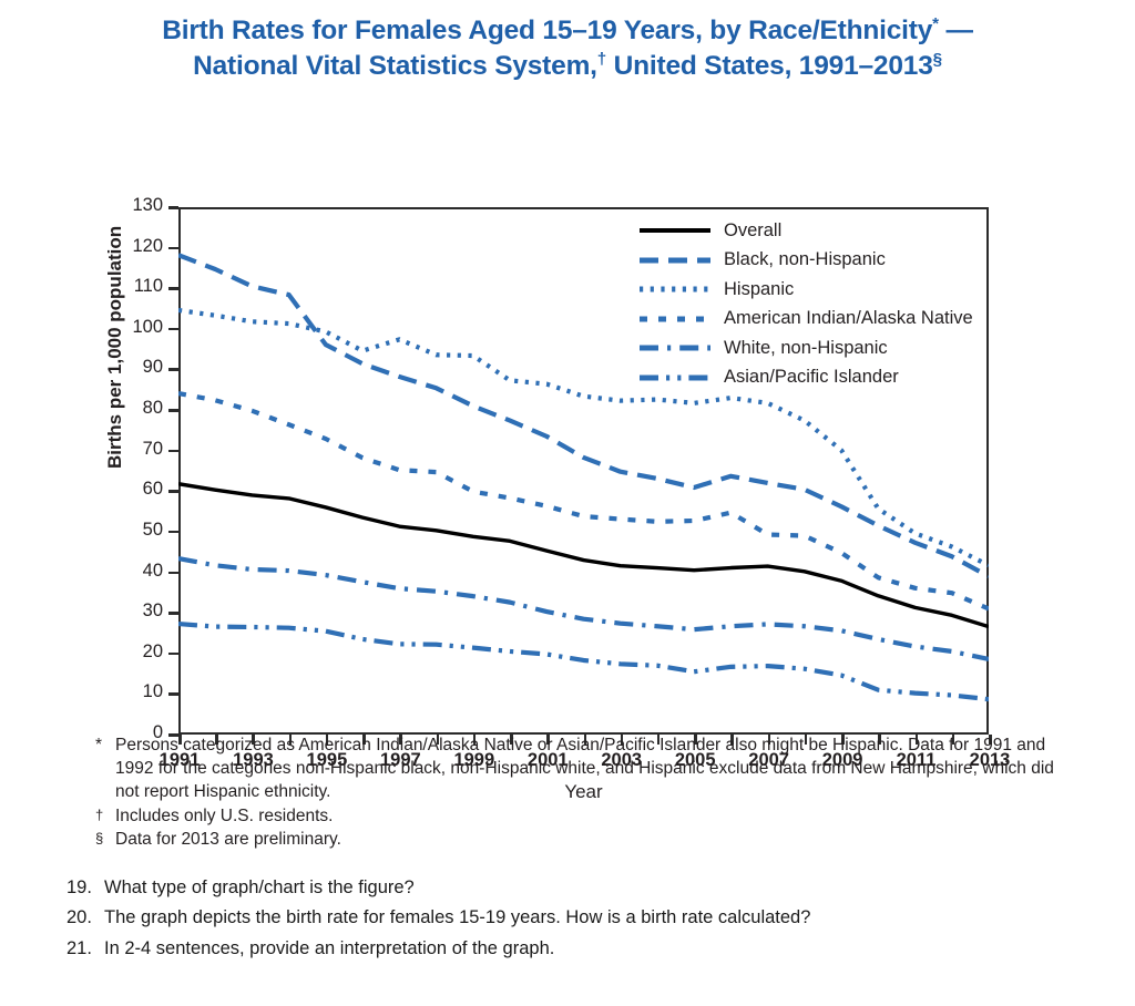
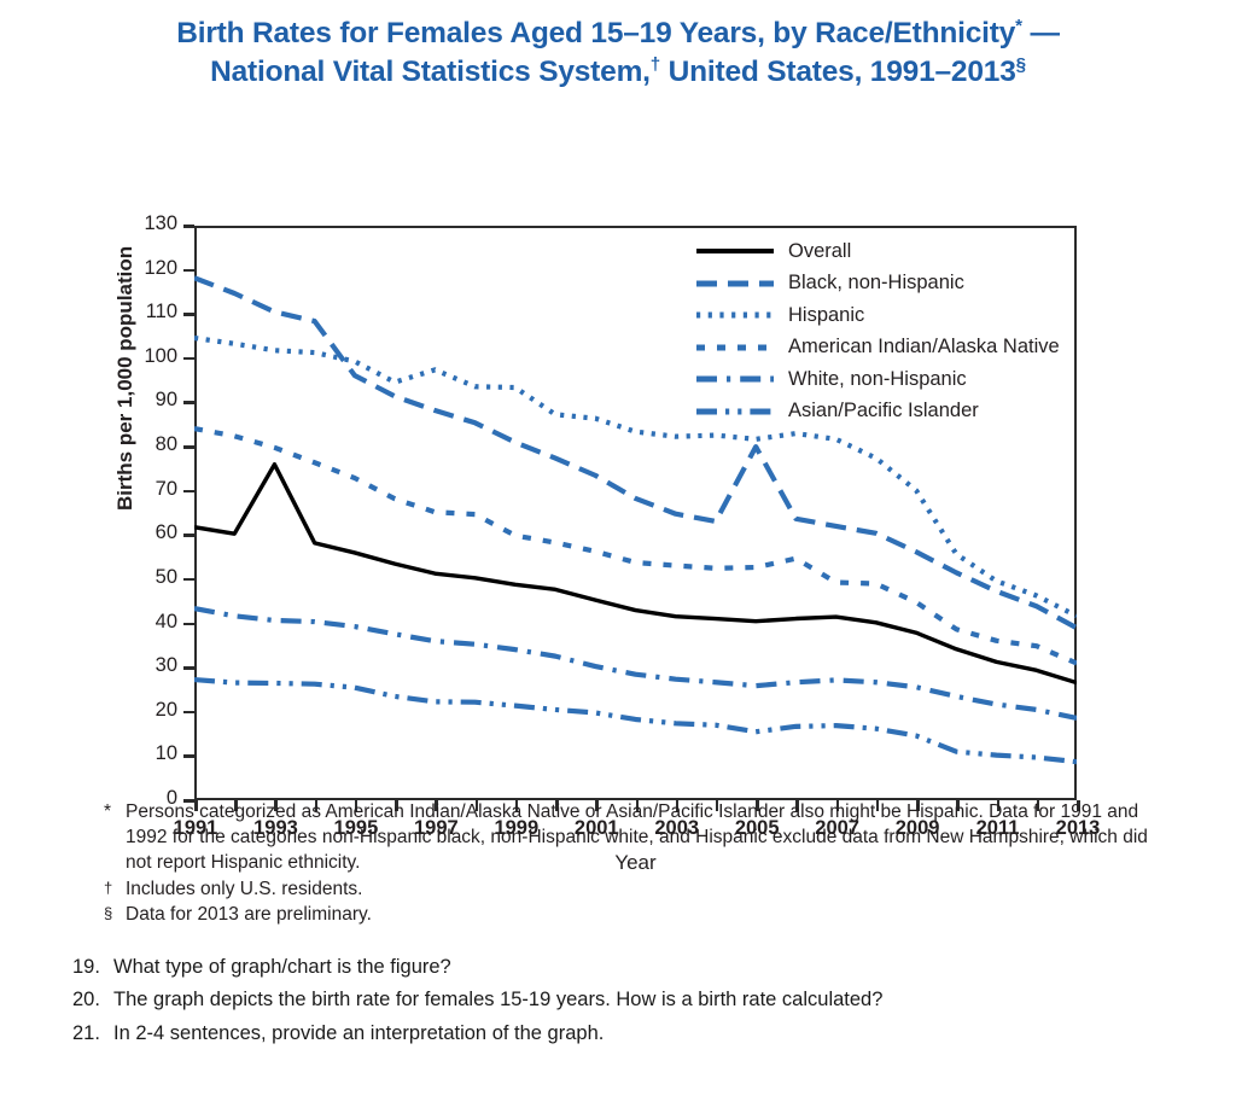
Overall/1993: 59 -> 76
Black, non-Hispanic/2005: 61 -> 80
